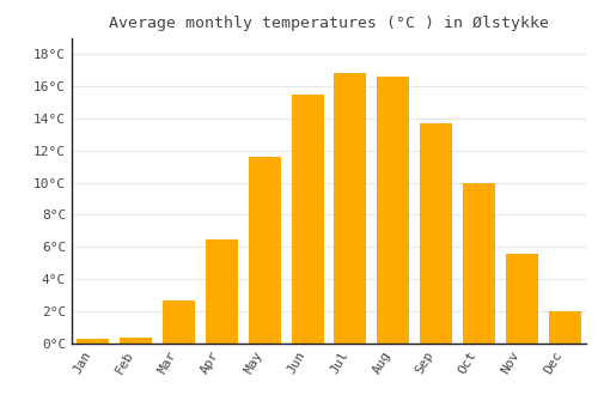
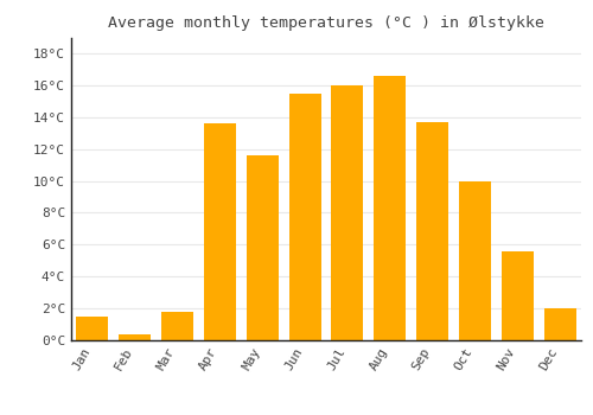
Jan: 0.3°C -> 1.5°C
Mar: 2.7°C -> 1.8°C
Apr: 6.5°C -> 13.6°C
Jul: 16.8°C -> 16.0°C
